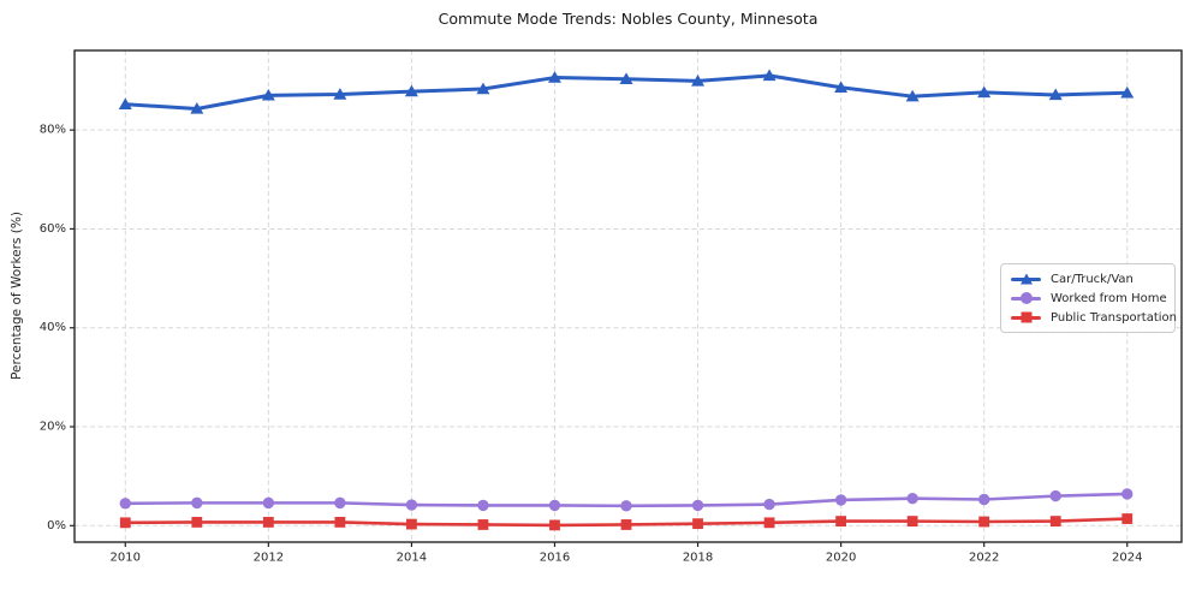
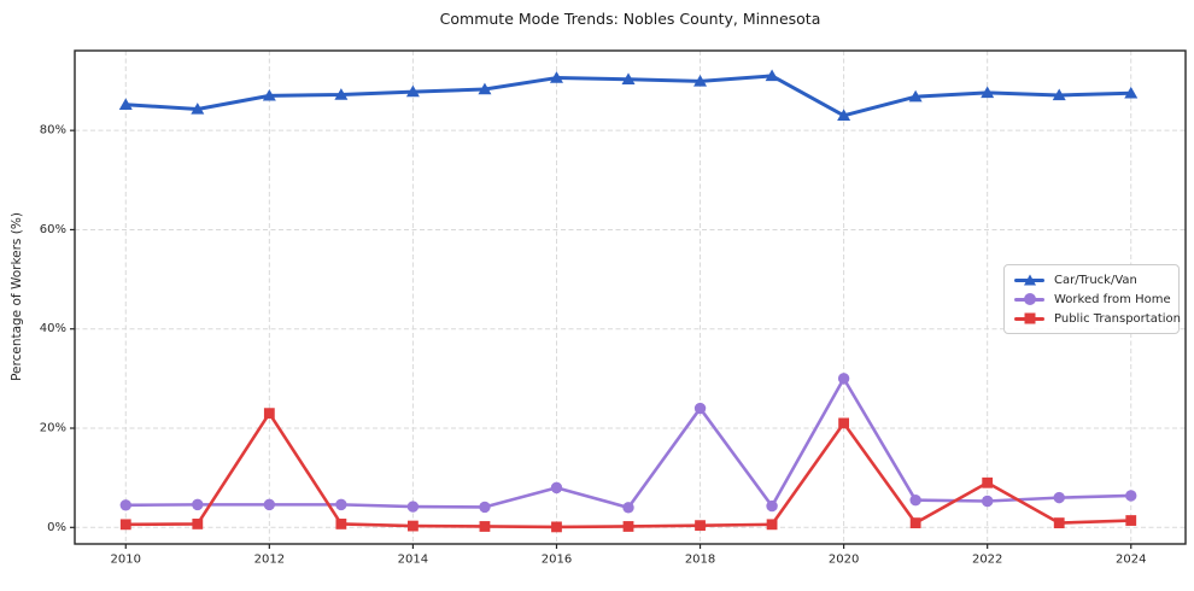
Public Transportation/2012: 1% -> 23%
Worked from Home/2016: 4% -> 8%
Worked from Home/2018: 4% -> 24%
Car/Truck/Van/2020: 89% -> 83%
Worked from Home/2020: 5% -> 30%
Public Transportation/2020: 1% -> 21%
Public Transportation/2022: 1% -> 9%
